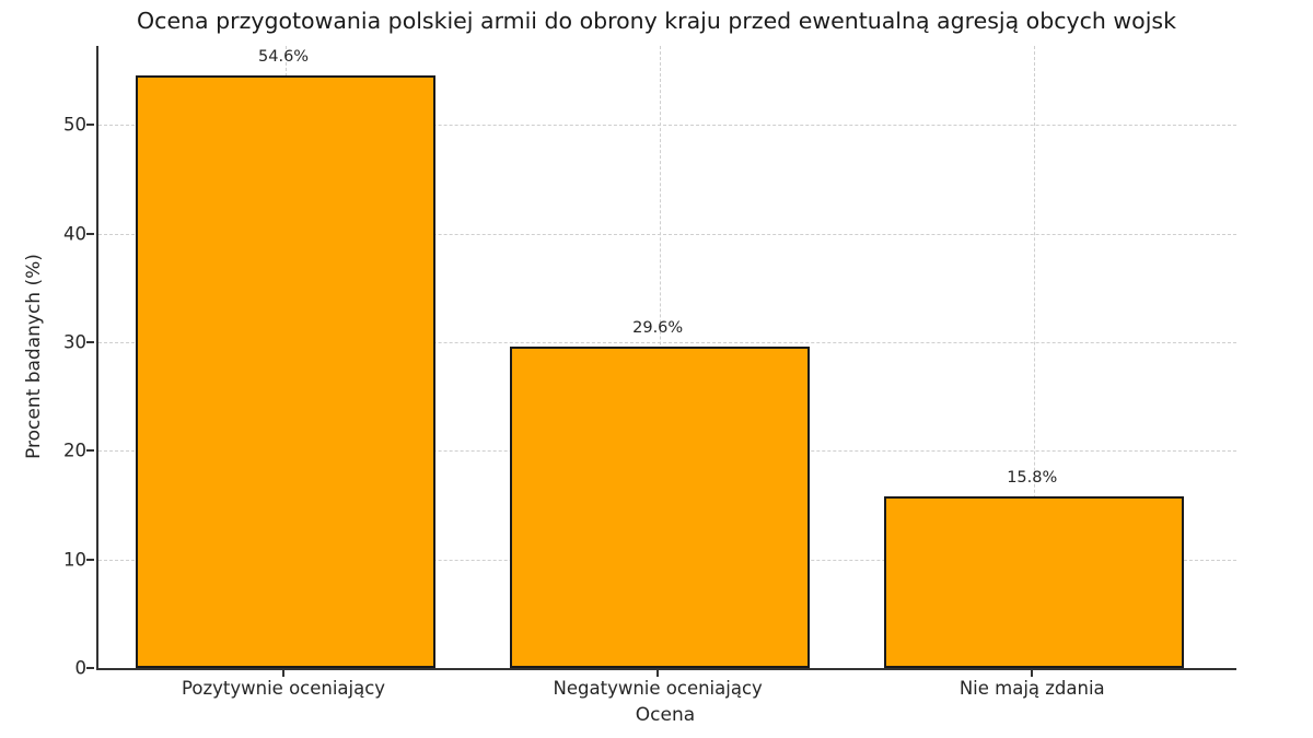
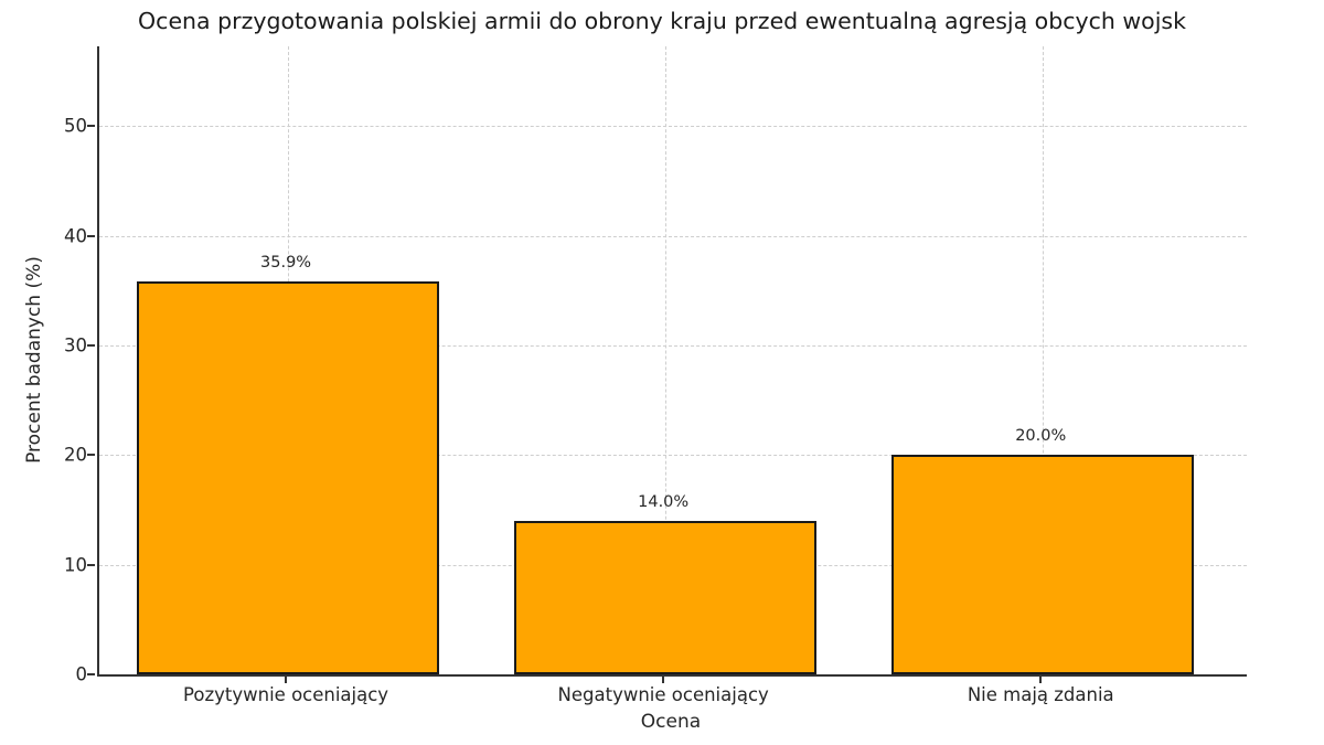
Pozytywnie oceniający: 54.6% -> 35.9%
Negatywnie oceniający: 29.6% -> 14.0%
Nie mają zdania: 15.8% -> 20.0%
